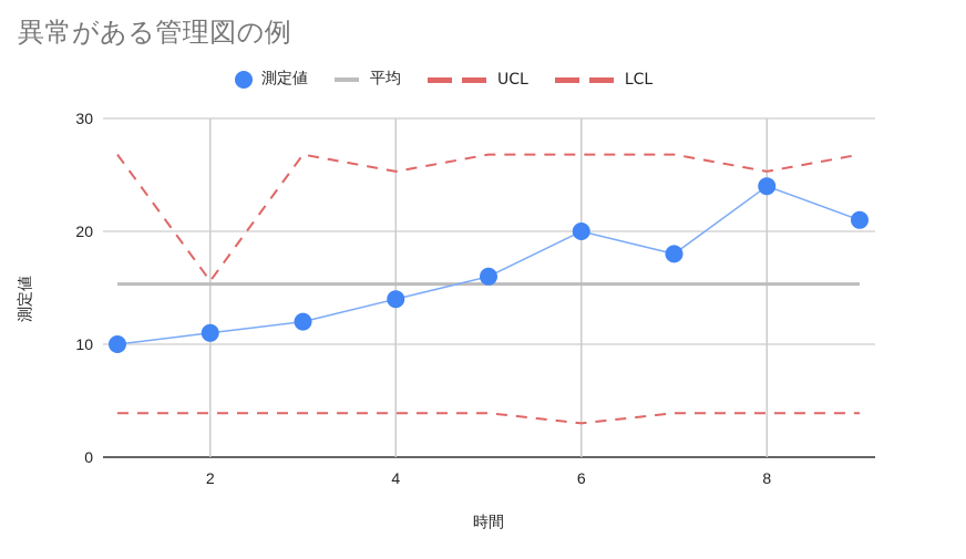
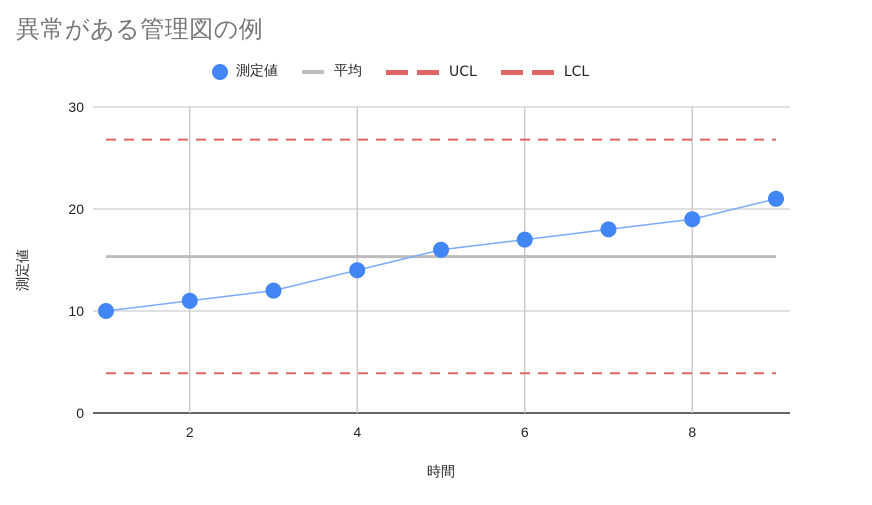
UCL/2: 15.6 -> 26.8
UCL/4: 25.3 -> 26.8
測定値/6: 20 -> 17
LCL/6: 3.0 -> 3.9
測定値/8: 24 -> 19
UCL/8: 25.3 -> 26.8
